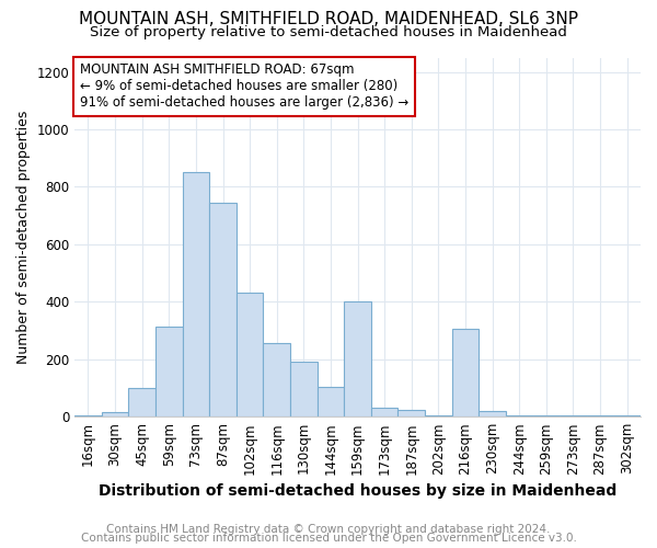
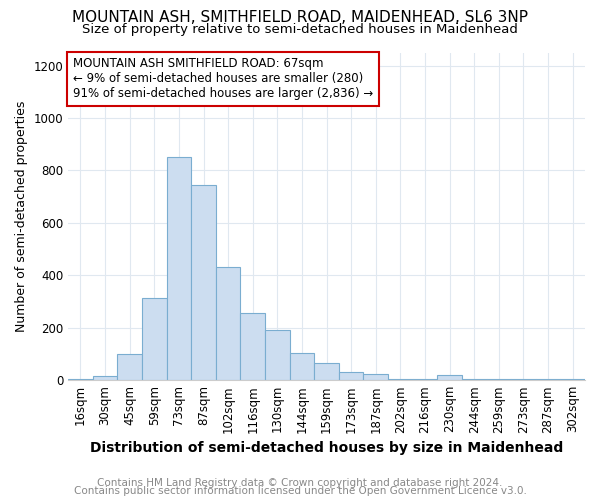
159sqm: 400 -> 65
216sqm: 305 -> 3
